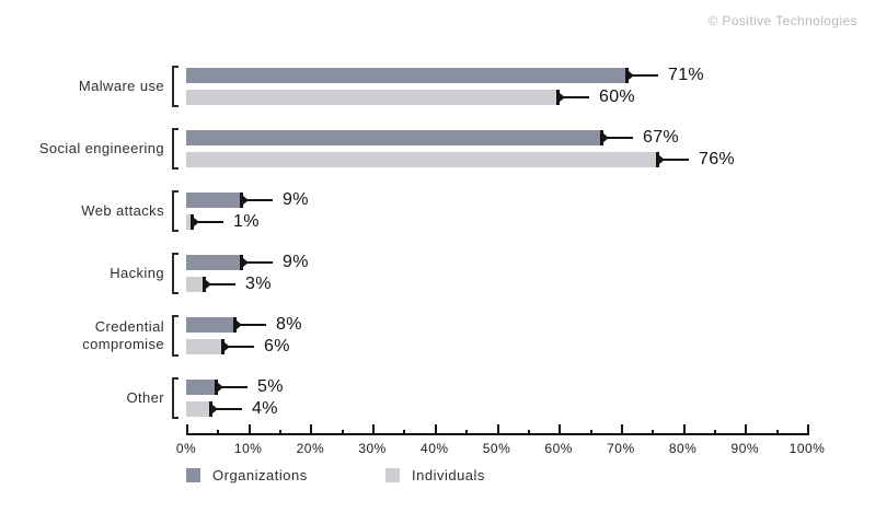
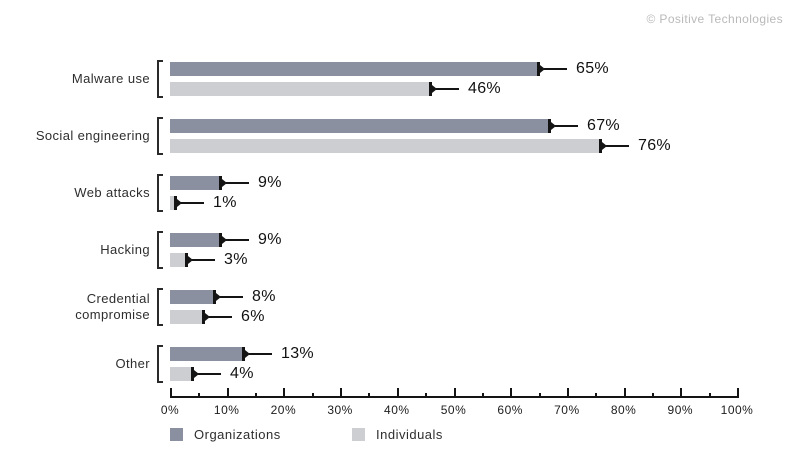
Organizations/Malware use: 71% -> 65%
Individuals/Malware use: 60% -> 46%
Organizations/Other: 5% -> 13%
